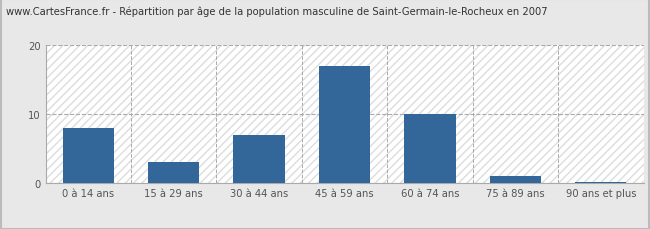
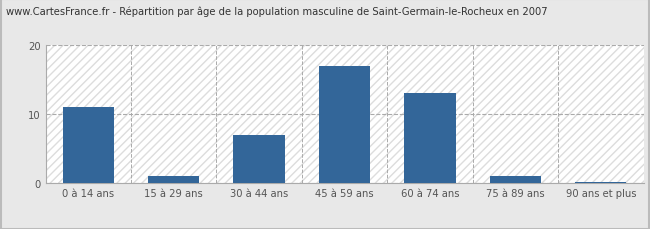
0 à 14 ans: 8.0 -> 11.0
15 à 29 ans: 3.0 -> 1.0
60 à 74 ans: 10.0 -> 13.0
